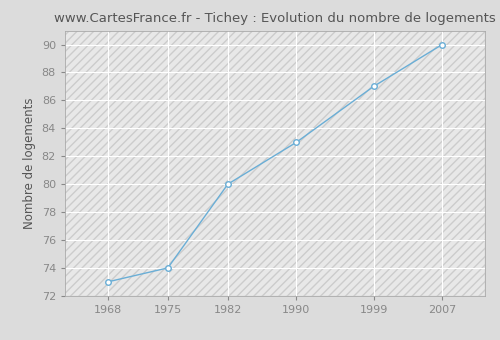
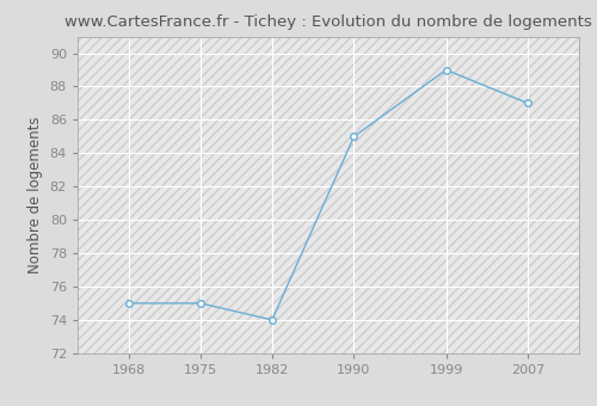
1968: 73 -> 75
1975: 74 -> 75
1982: 80 -> 74
1990: 83 -> 85
1999: 87 -> 89
2007: 90 -> 87
